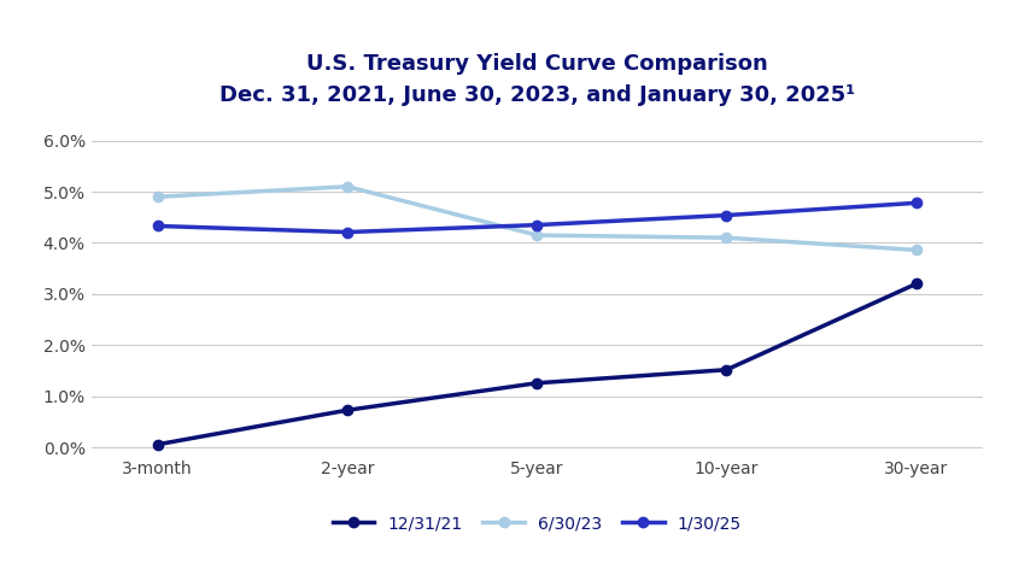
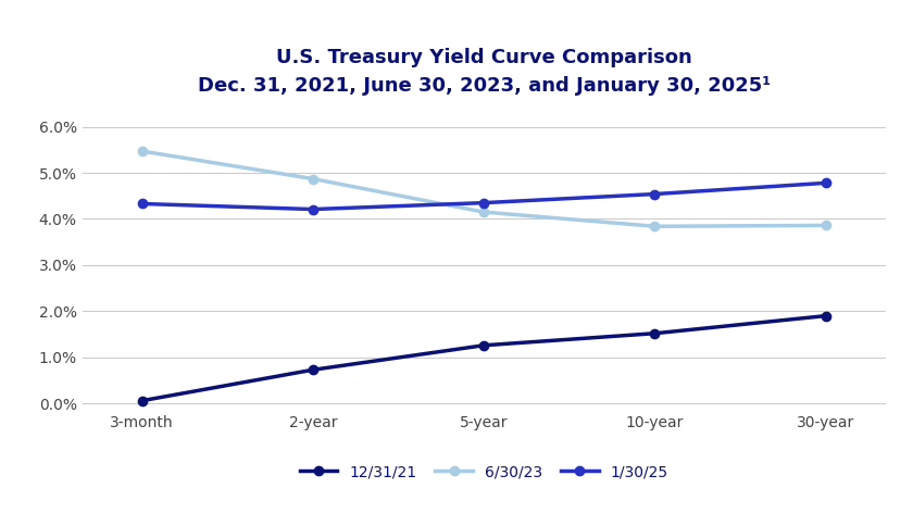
6/30/23/3-month: 4.90% -> 5.47%
6/30/23/2-year: 5.10% -> 4.87%
6/30/23/10-year: 4.10% -> 3.84%
12/31/21/30-year: 3.20% -> 1.90%
